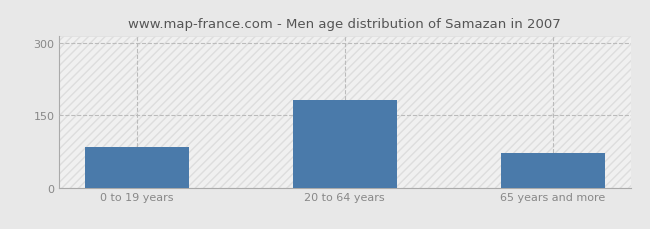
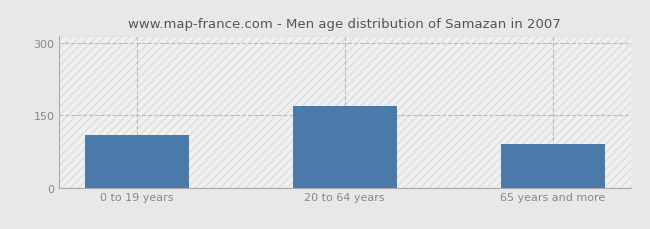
0 to 19 years: 85 -> 110
20 to 64 years: 182 -> 170
65 years and more: 72 -> 90
